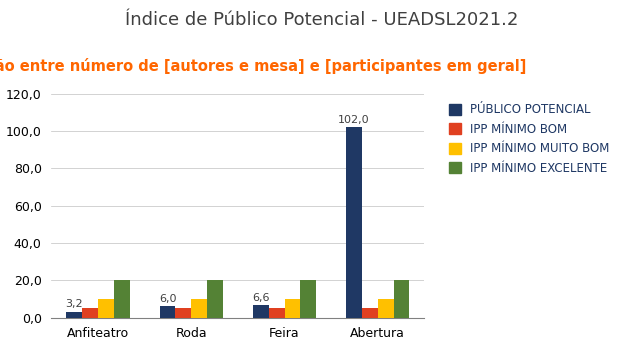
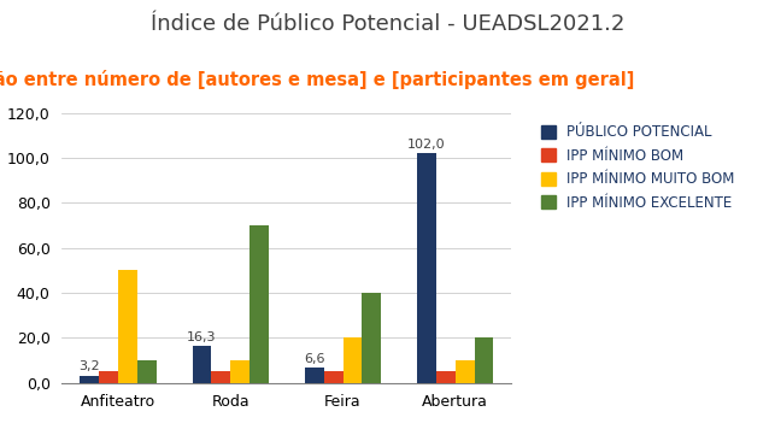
IPP MÍNIMO MUITO BOM/Anfiteatro: 10 -> 50
IPP MÍNIMO EXCELENTE/Anfiteatro: 20 -> 10
PÚBLICO POTENCIAL/Roda: 6,0 -> 16,3
IPP MÍNIMO EXCELENTE/Roda: 20 -> 70
IPP MÍNIMO MUITO BOM/Feira: 10 -> 20
IPP MÍNIMO EXCELENTE/Feira: 20 -> 40
